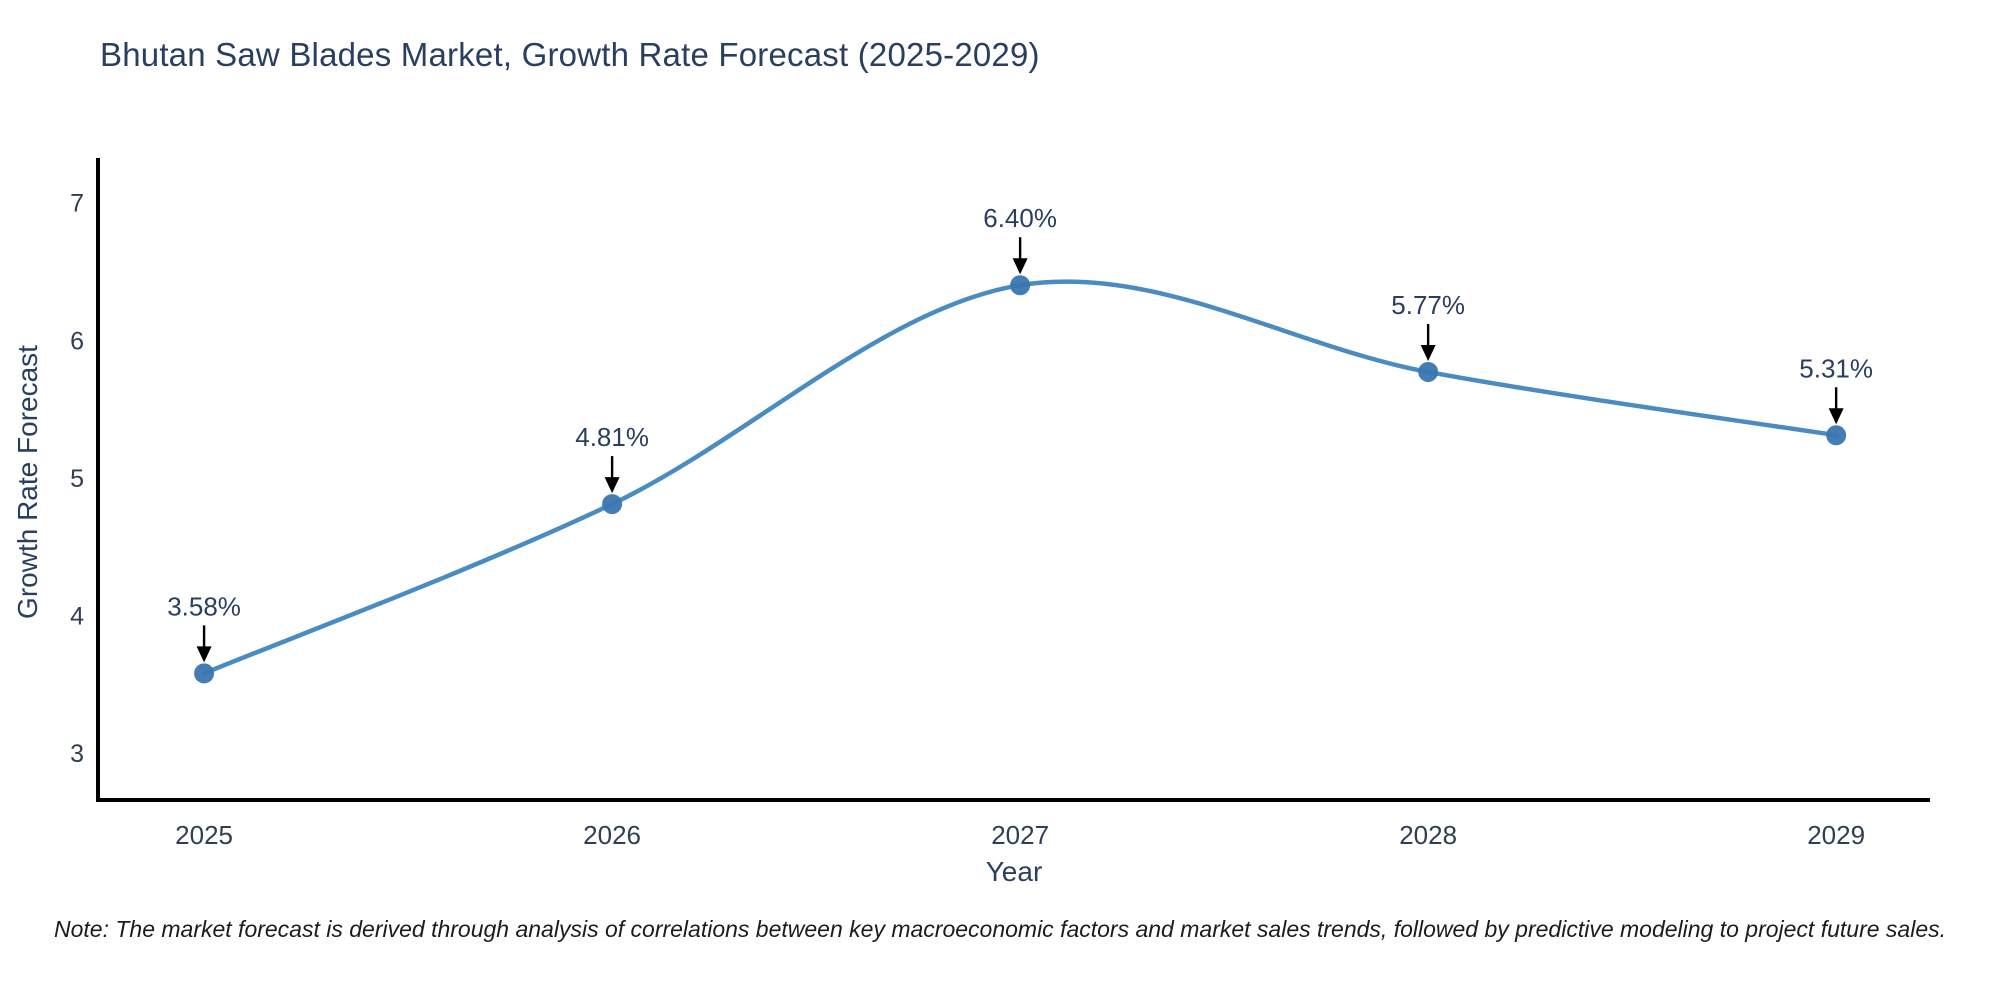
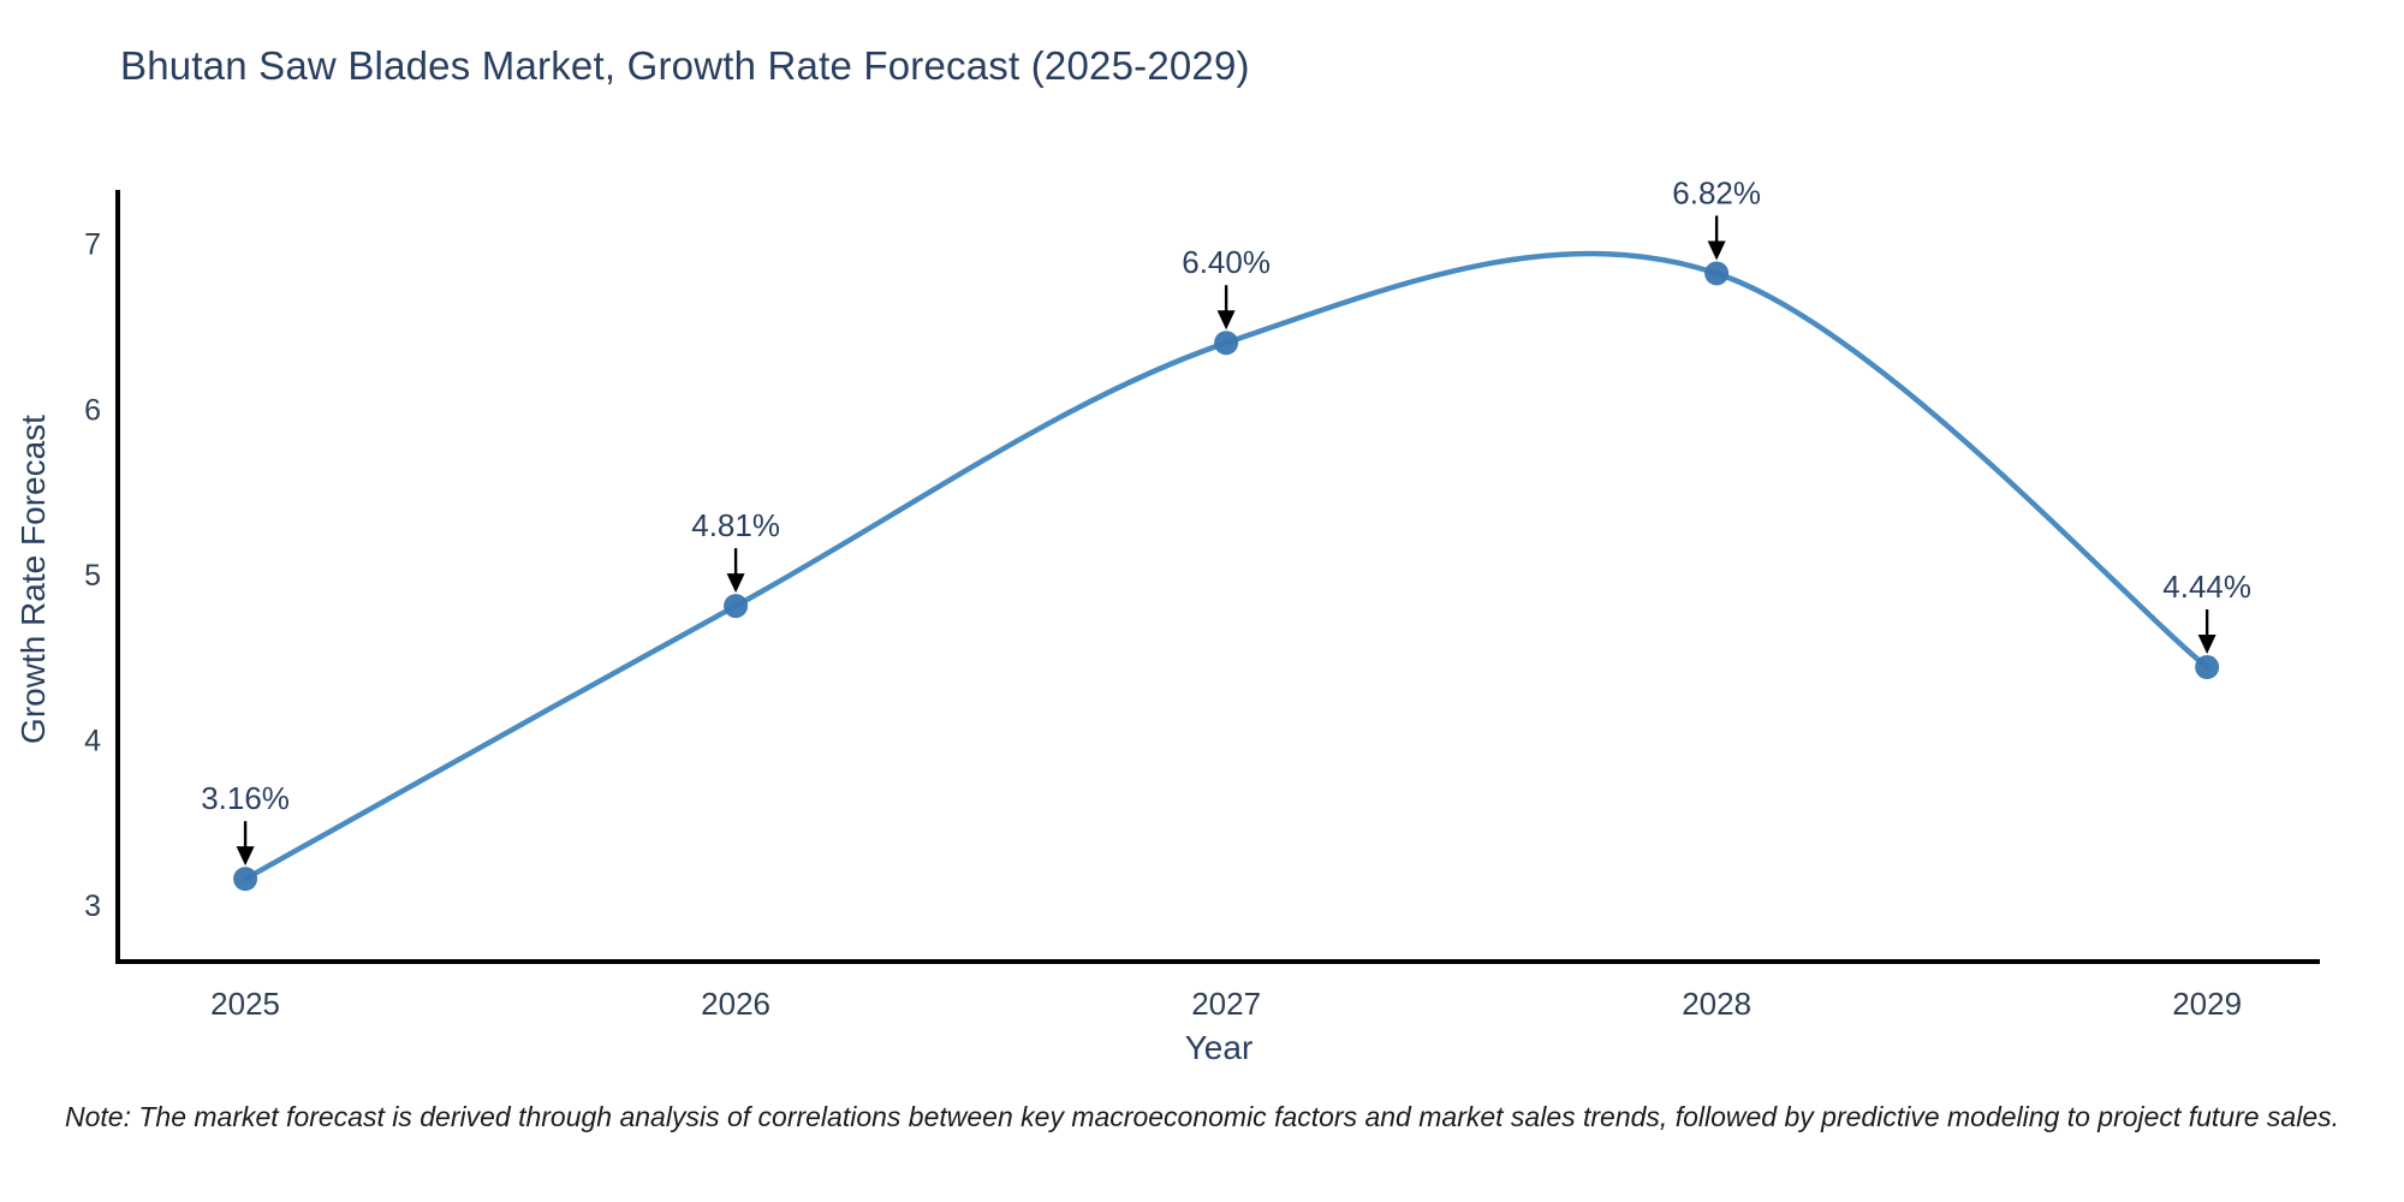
2025: 3.58% -> 3.16%
2028: 5.77% -> 6.82%
2029: 5.31% -> 4.44%
